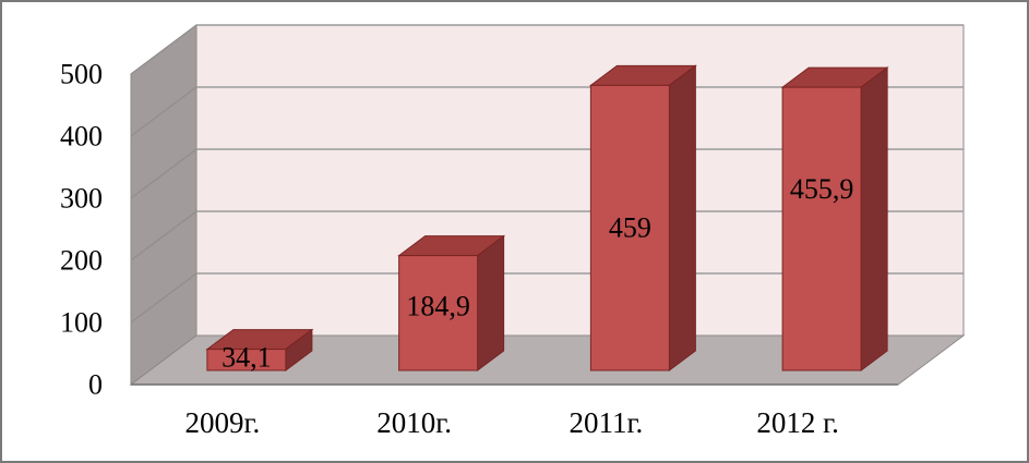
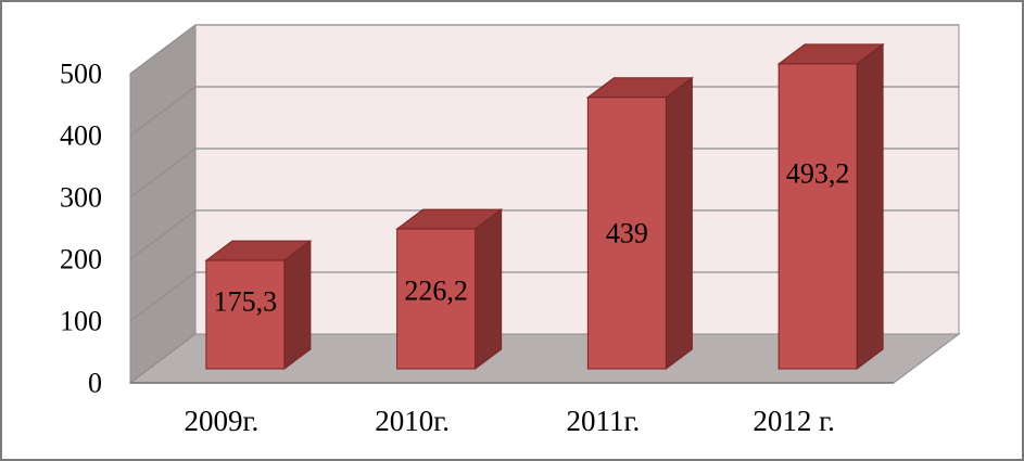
2009г.: 34,1 -> 175,3
2010г.: 184,9 -> 226,2
2011г.: 459 -> 439
2012 г.: 455,9 -> 493,2
